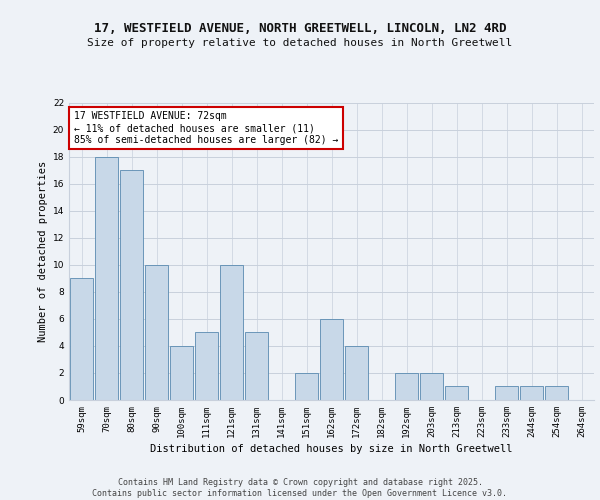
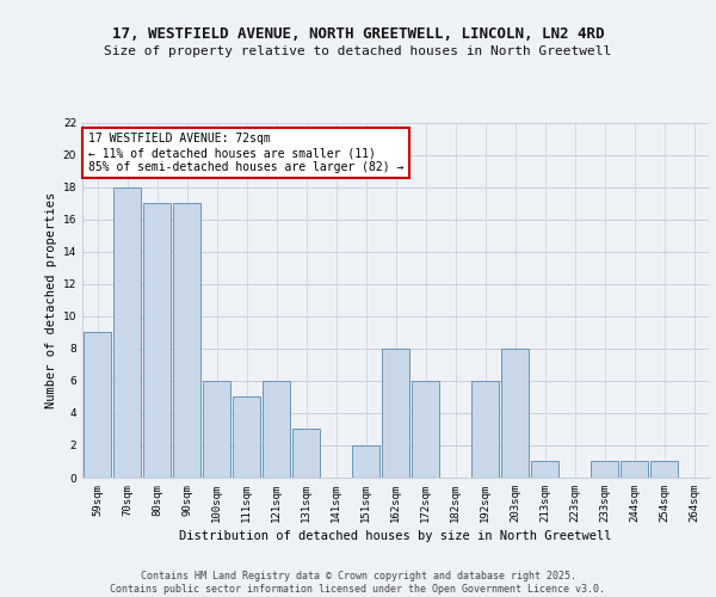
90sqm: 10 -> 17
100sqm: 4 -> 6
121sqm: 10 -> 6
131sqm: 5 -> 3
162sqm: 6 -> 8
172sqm: 4 -> 6
192sqm: 2 -> 6
203sqm: 2 -> 8
